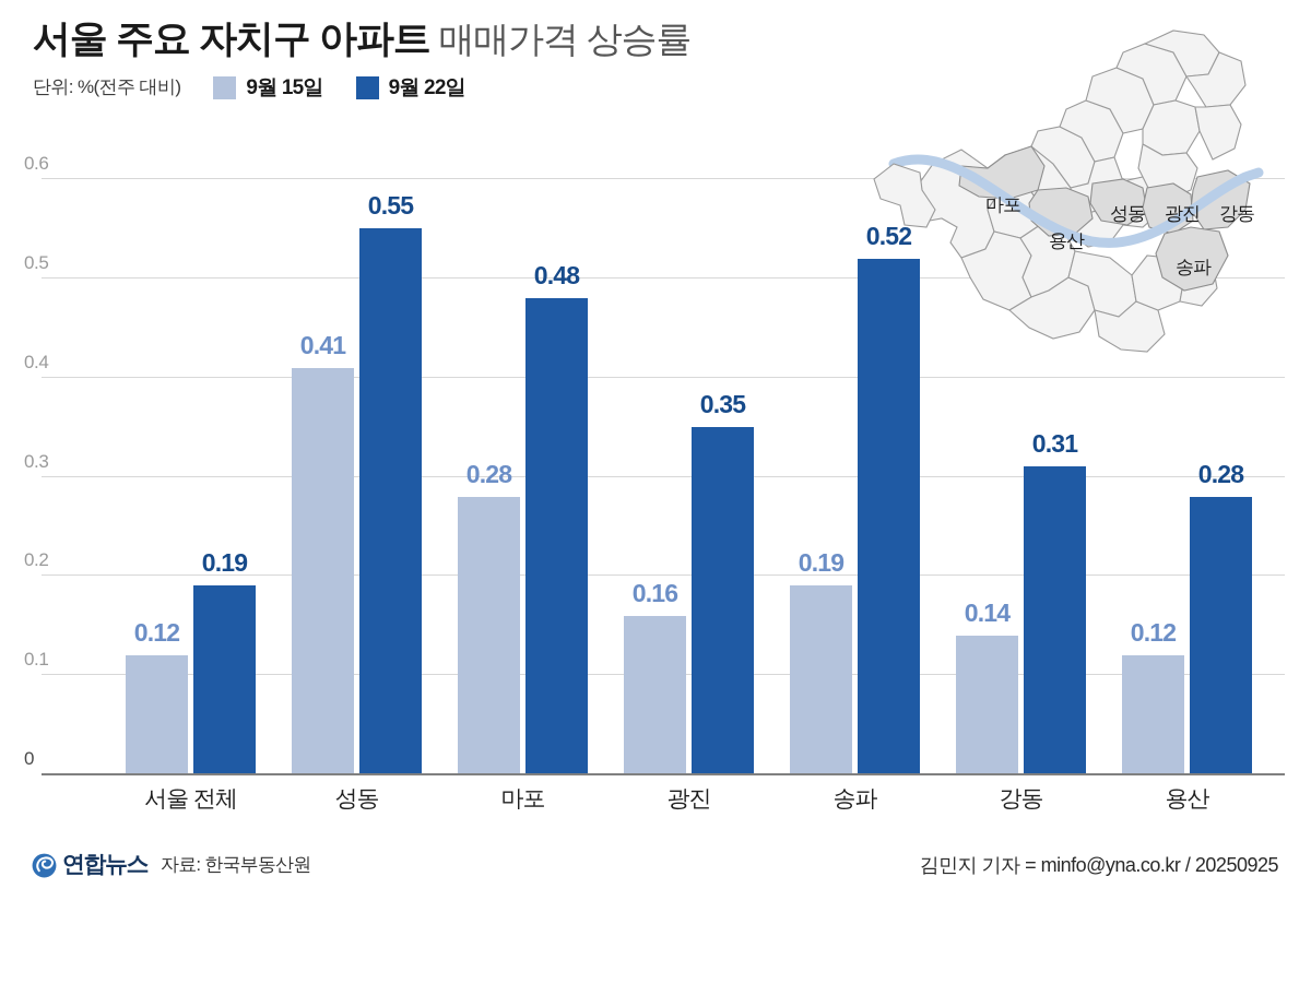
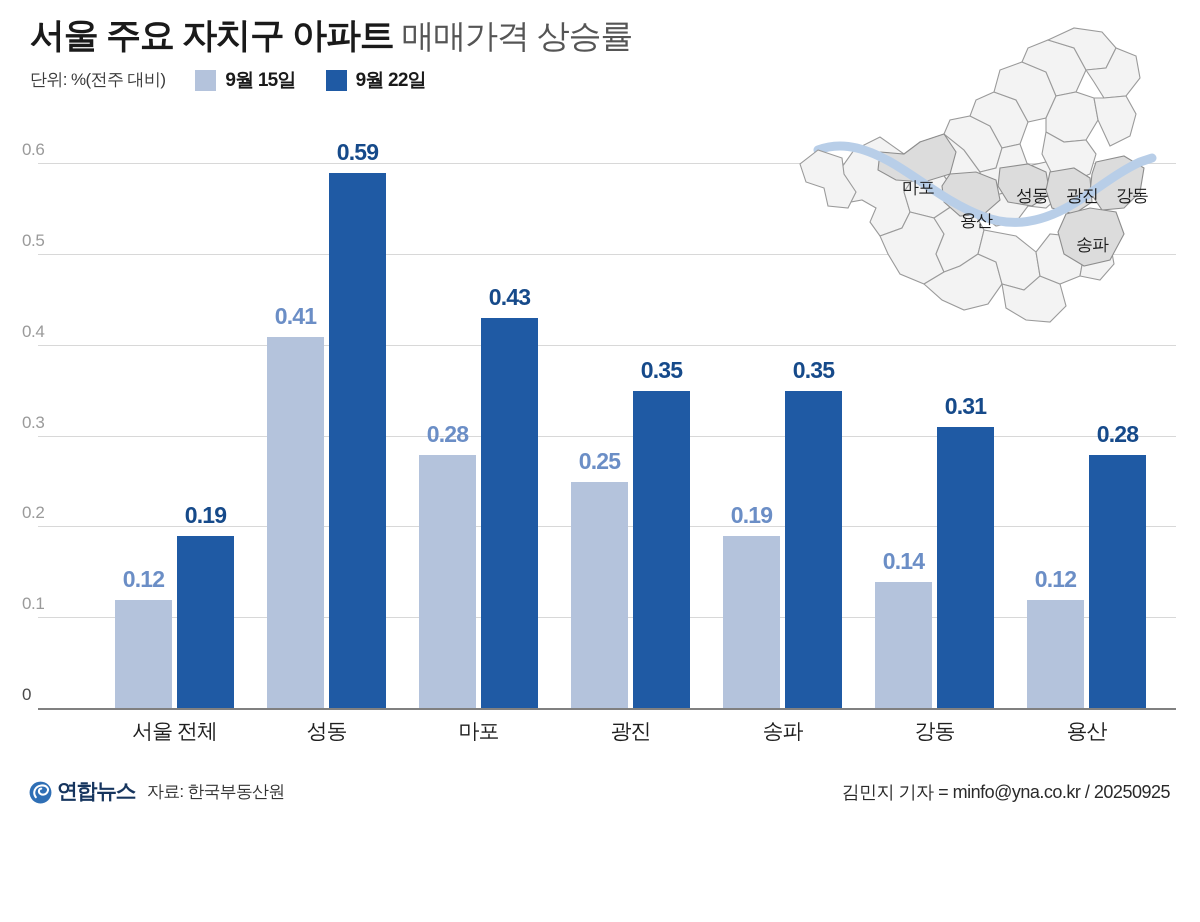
9월 22일/성동: 0.55 -> 0.59
9월 22일/마포: 0.48 -> 0.43
9월 15일/광진: 0.16 -> 0.25
9월 22일/송파: 0.52 -> 0.35
